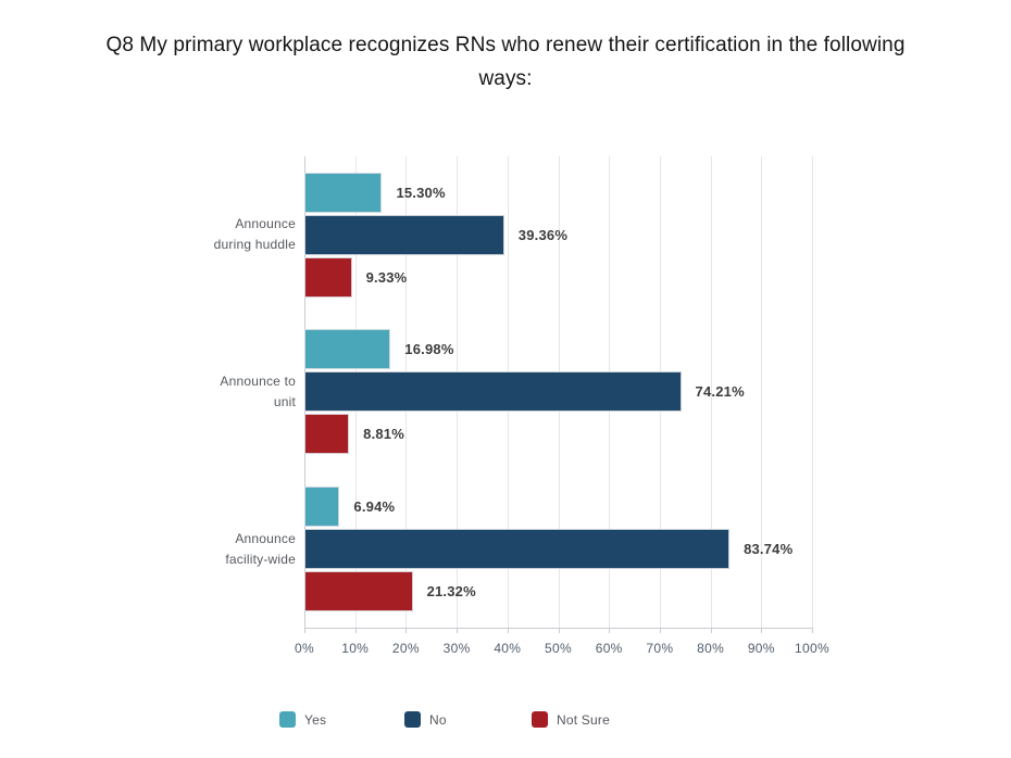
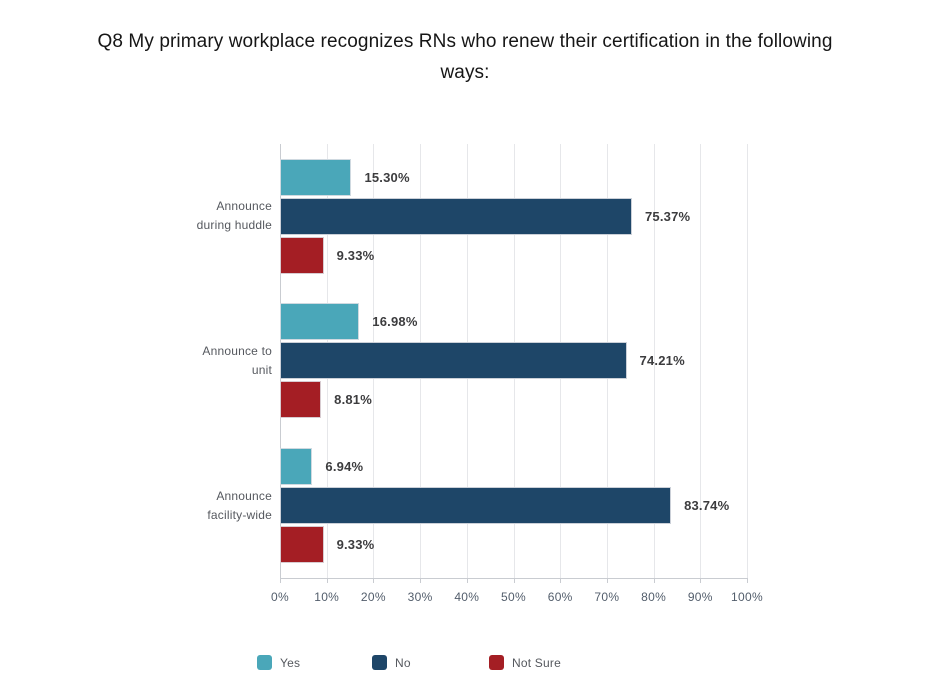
No/Announce during huddle: 39.36% -> 75.37%
Not Sure/Announce facility-wide: 21.32% -> 9.33%
